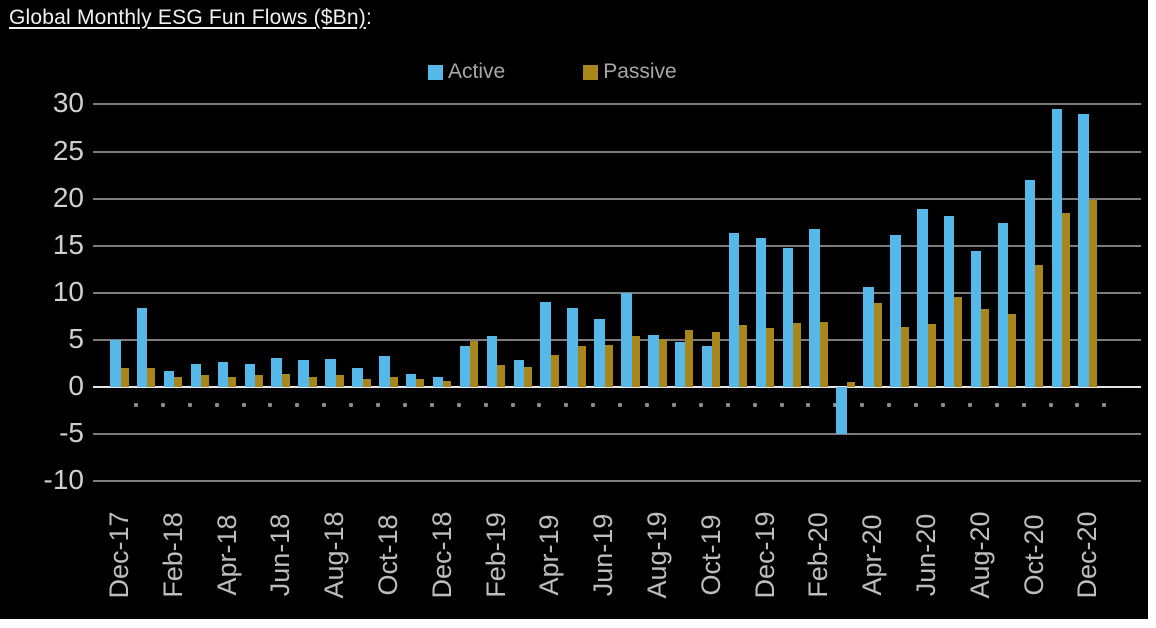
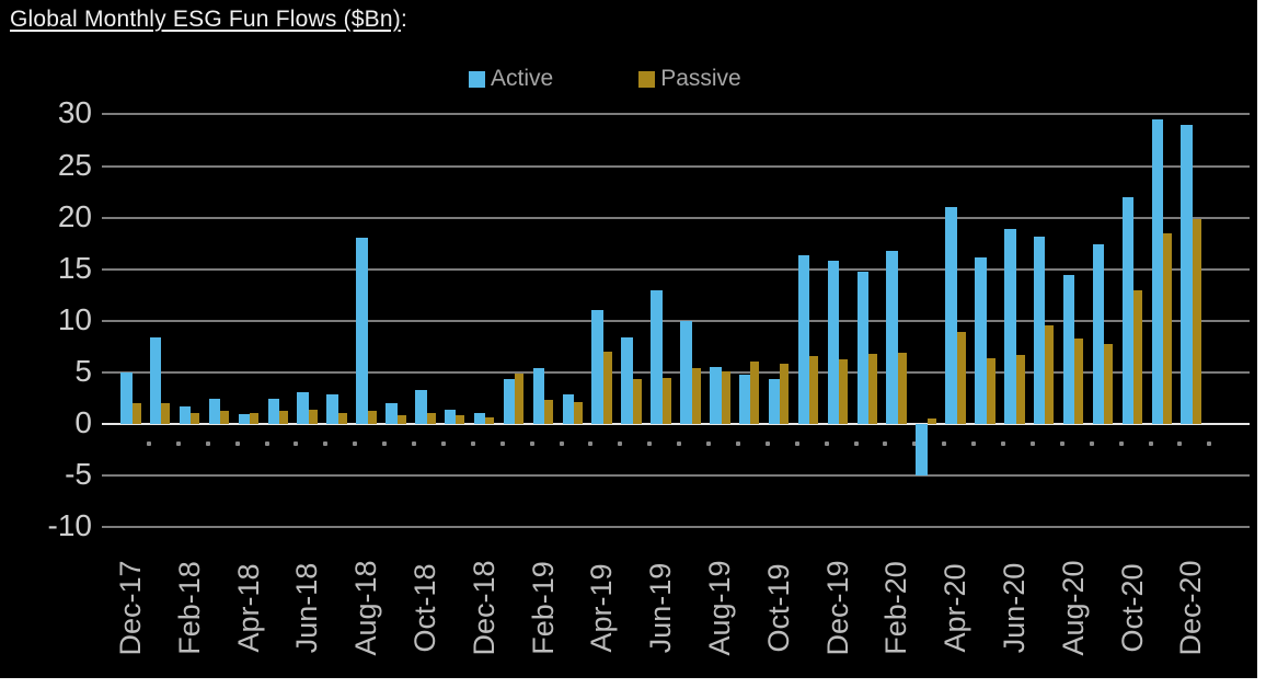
Active/Apr-18: 3 -> 1
Active/Aug-18: 3 -> 18
Active/Apr-19: 9 -> 11
Passive/Apr-19: 3 -> 7
Active/Jun-19: 7 -> 13
Active/Apr-20: 11 -> 21
